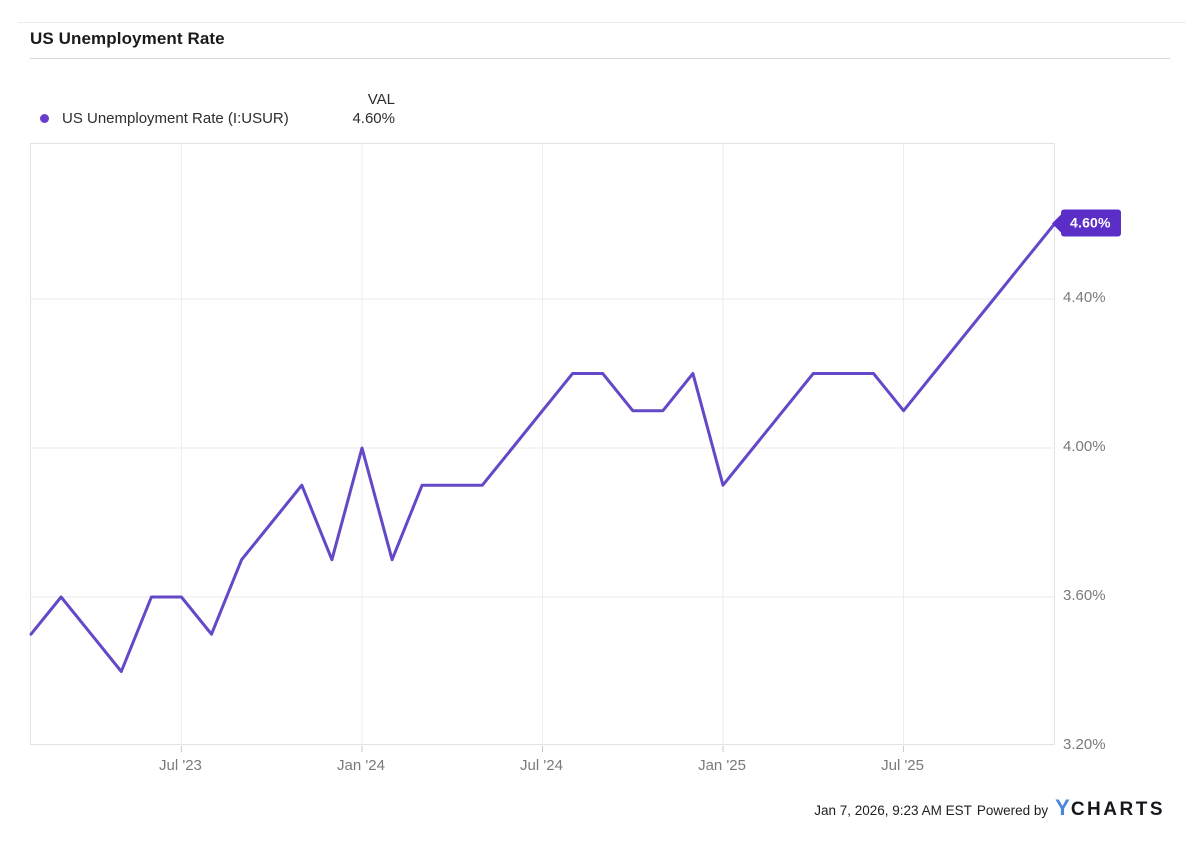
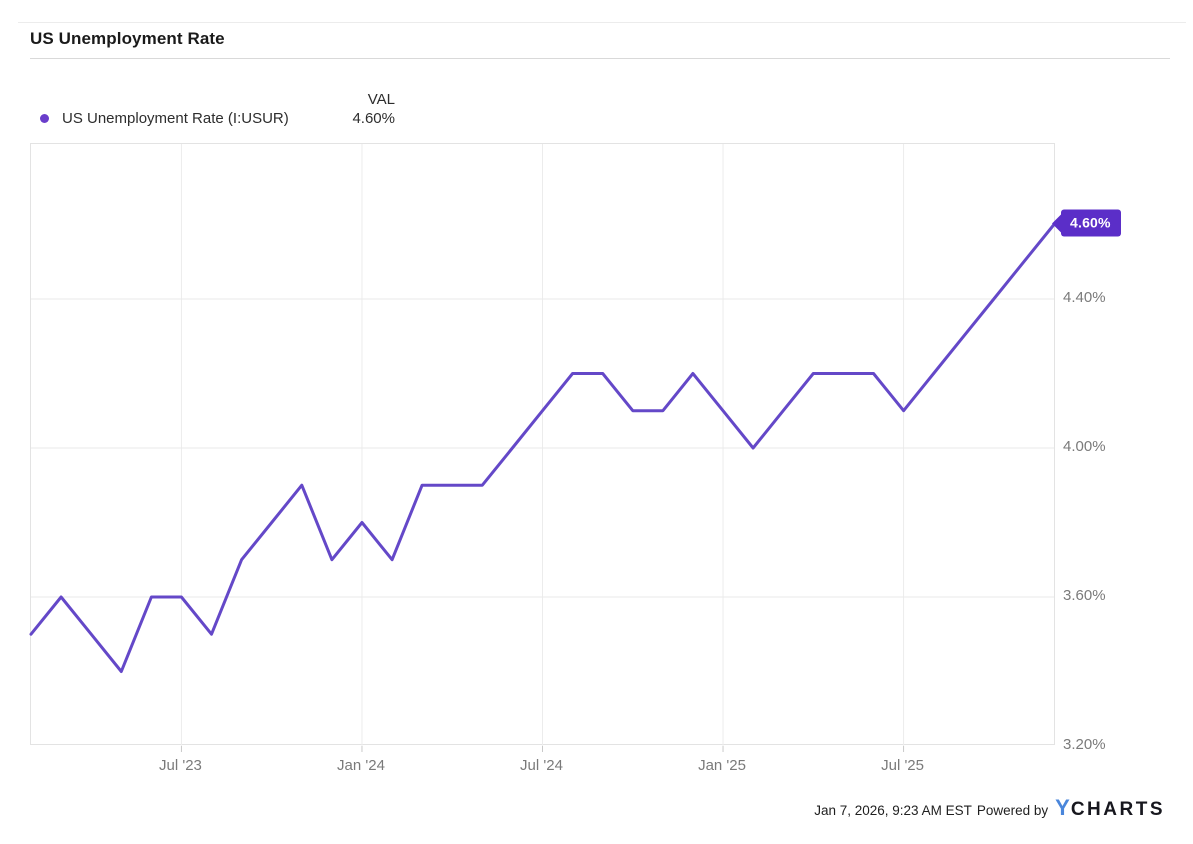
Jan '24: 4.0% -> 3.8%
Jan '25: 3.9% -> 4.1%
